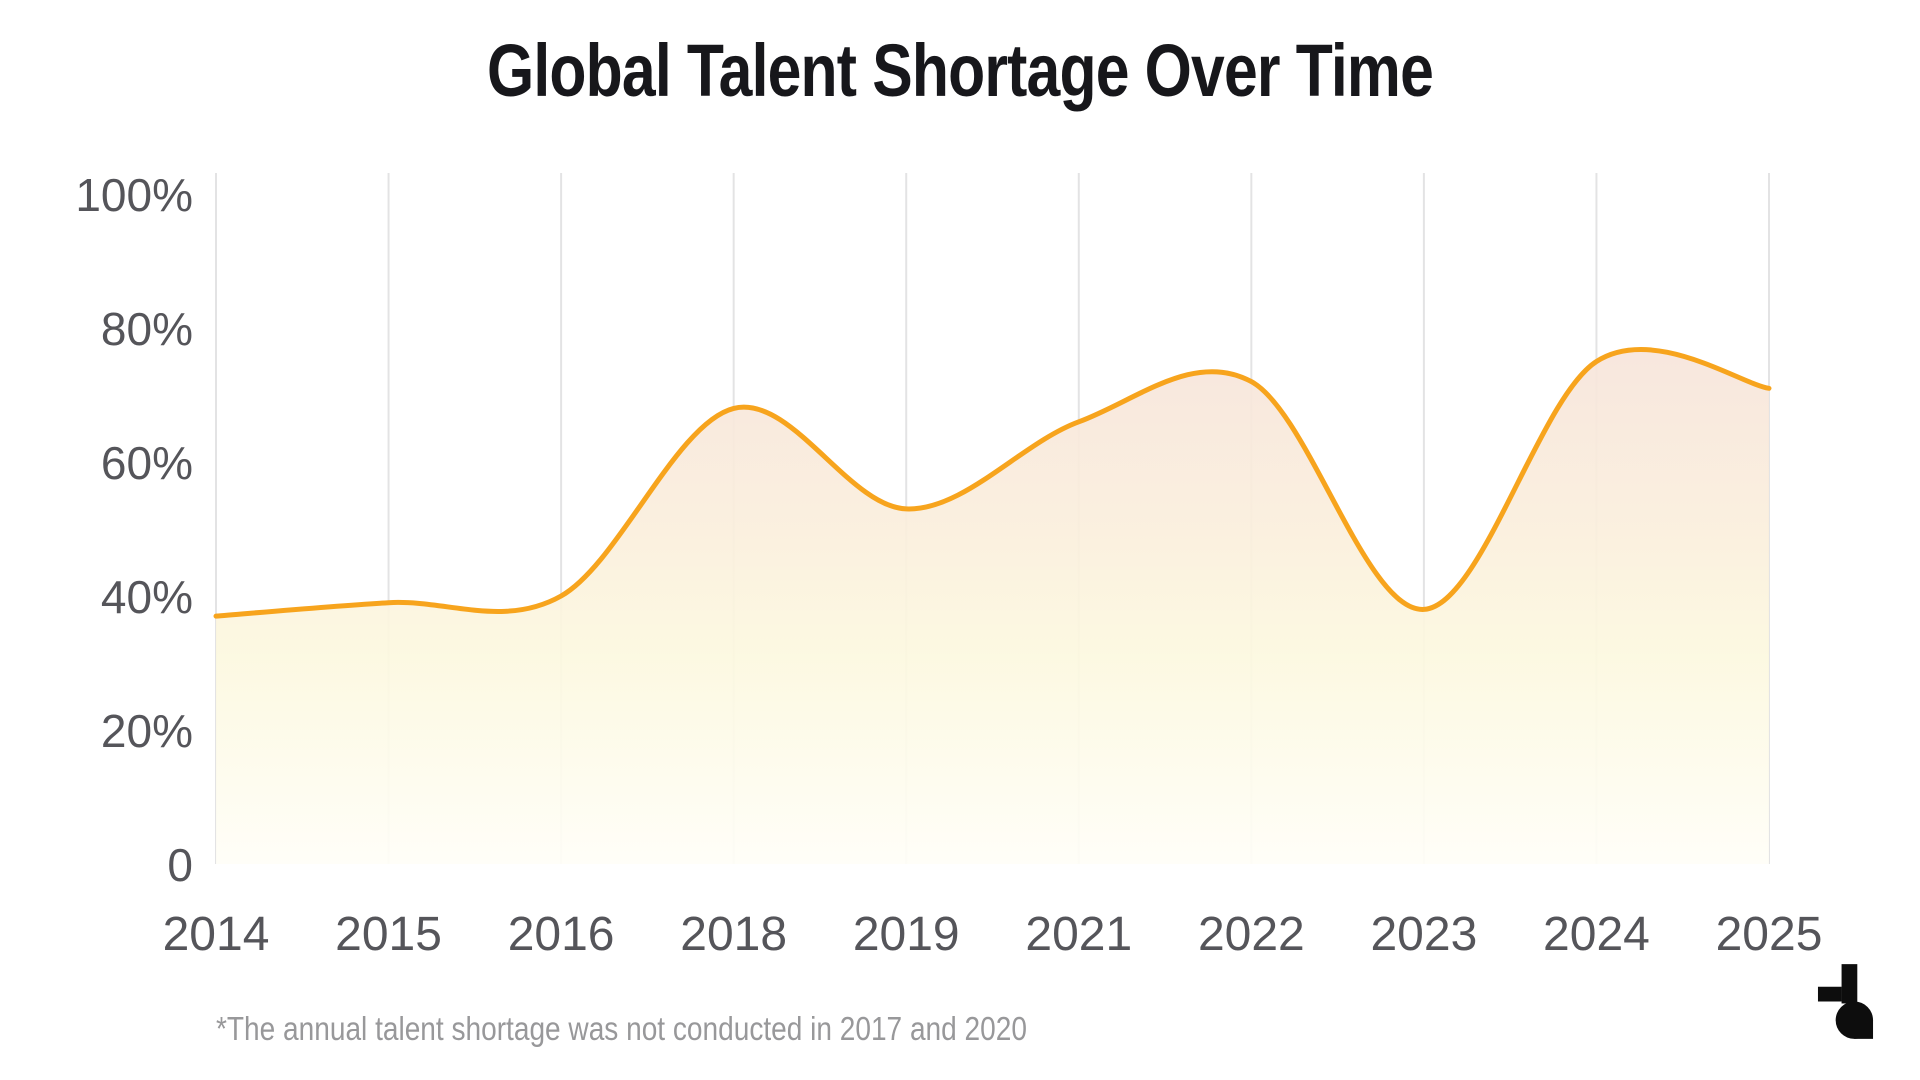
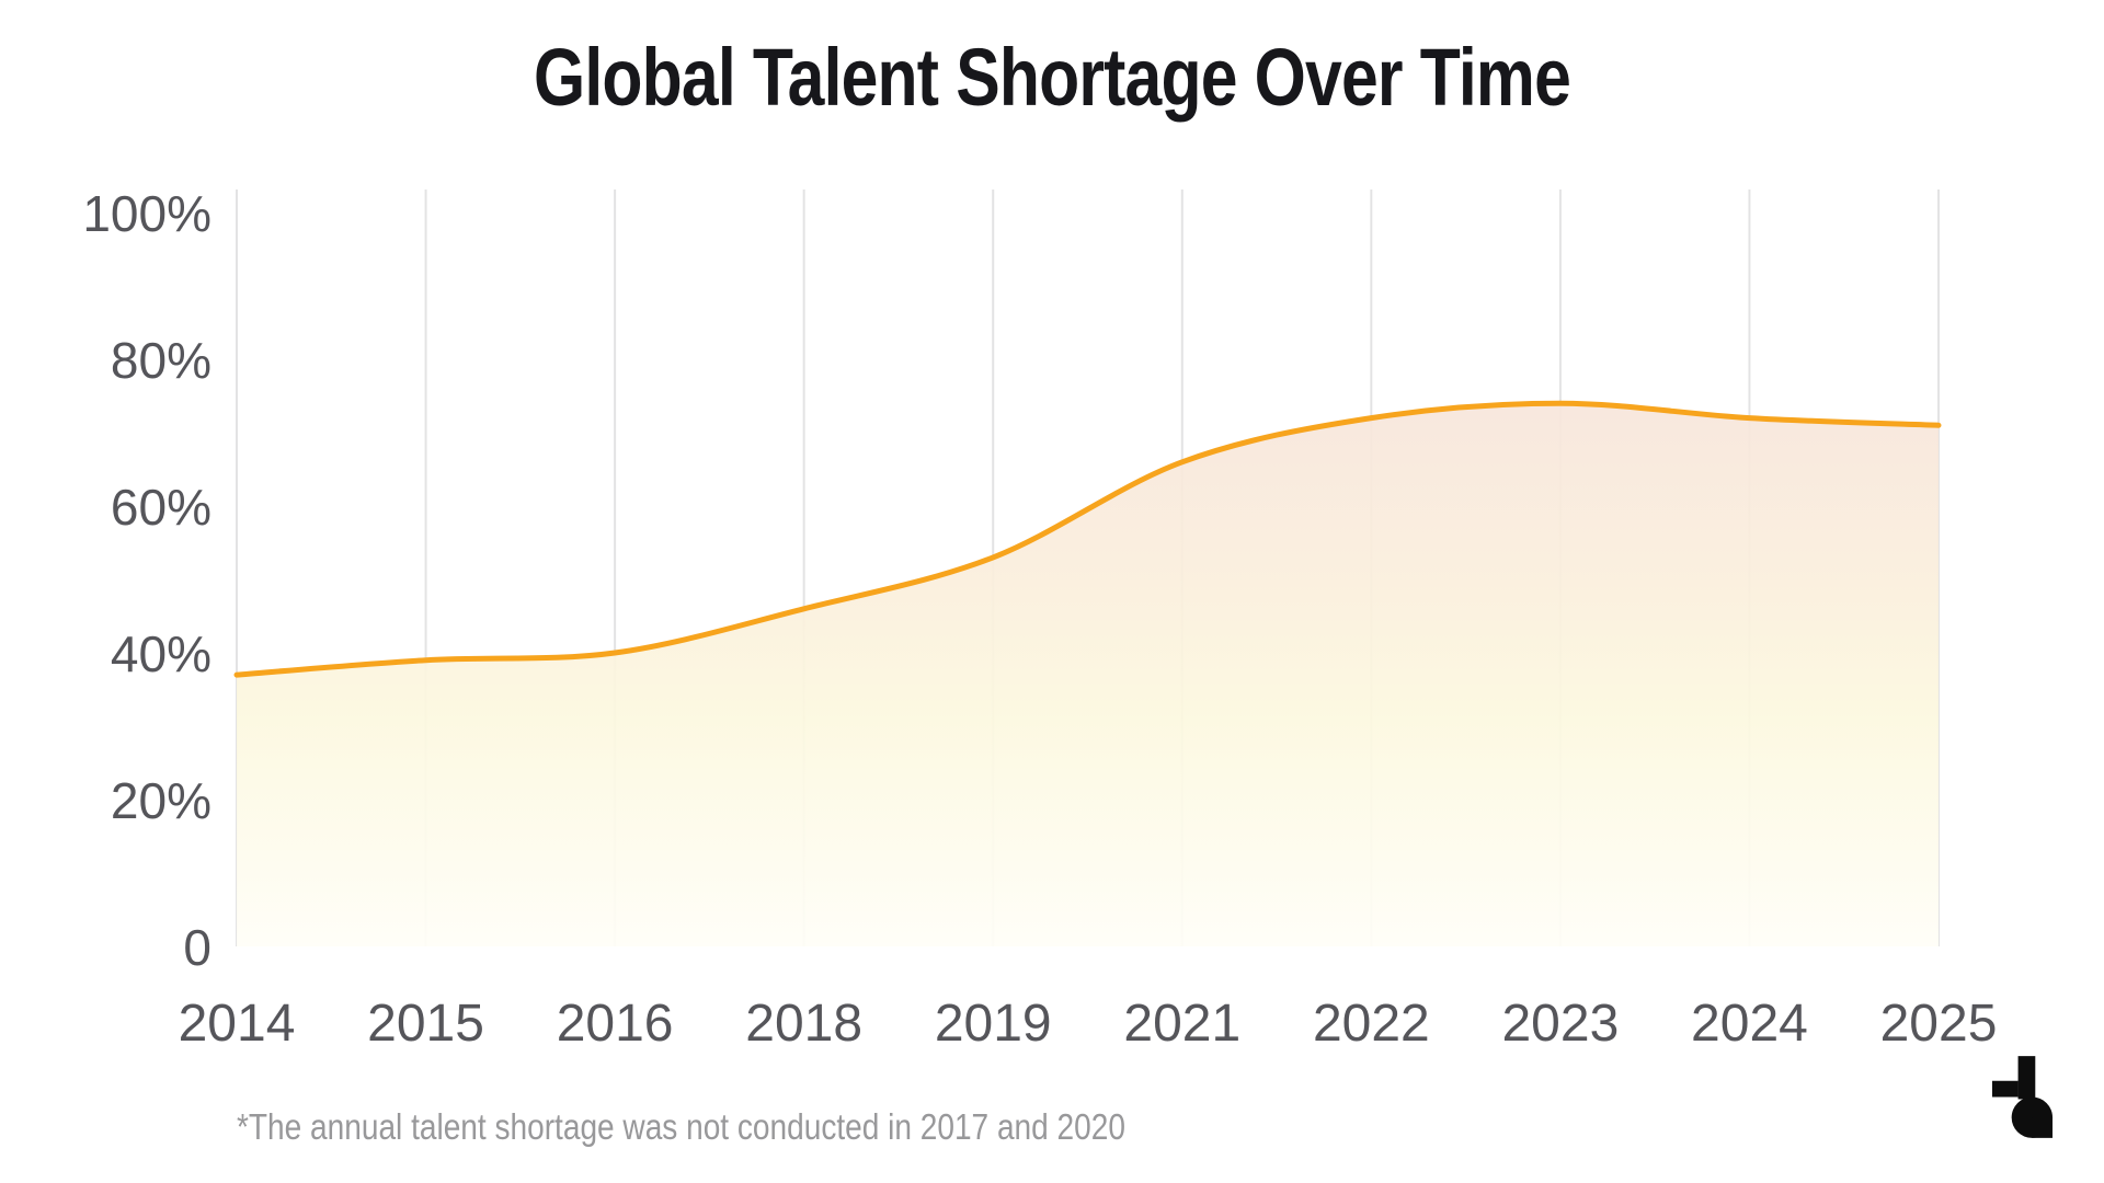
2018: 68% -> 46%
2023: 38% -> 74%
2024: 75% -> 72%
